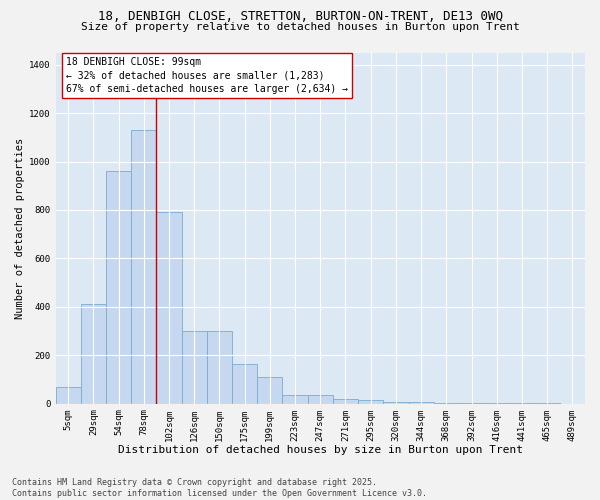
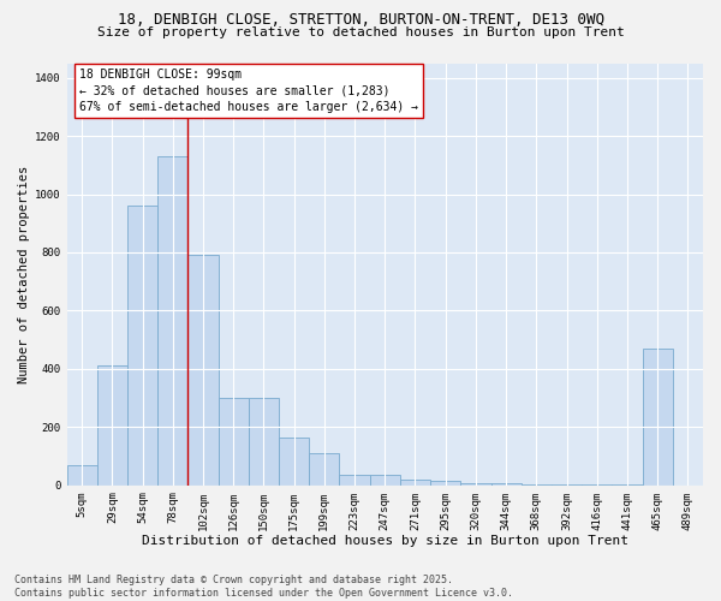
465sqm: 1 -> 470
